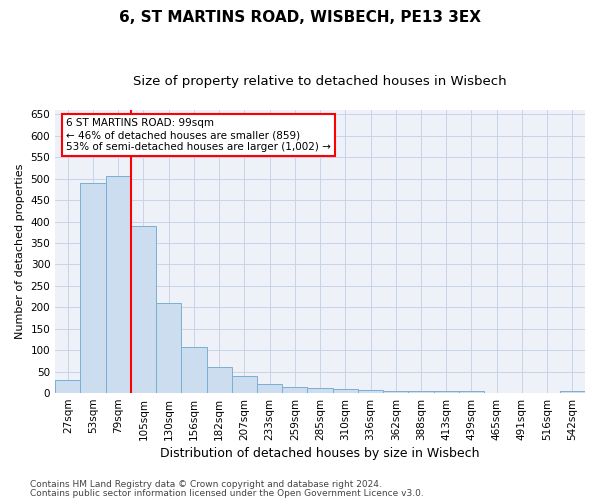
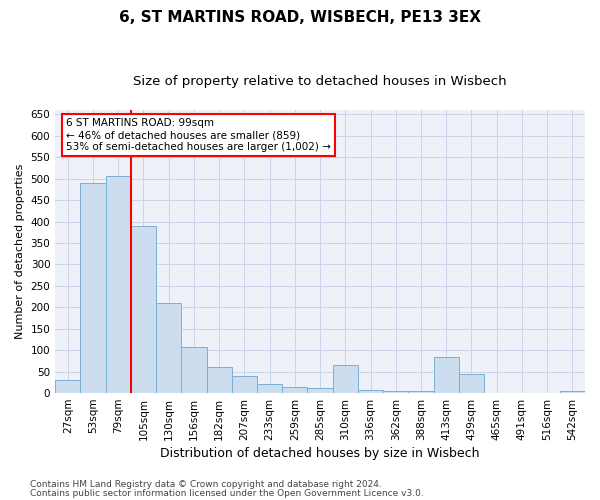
310sqm: 10 -> 65
413sqm: 4 -> 85
439sqm: 4 -> 45
